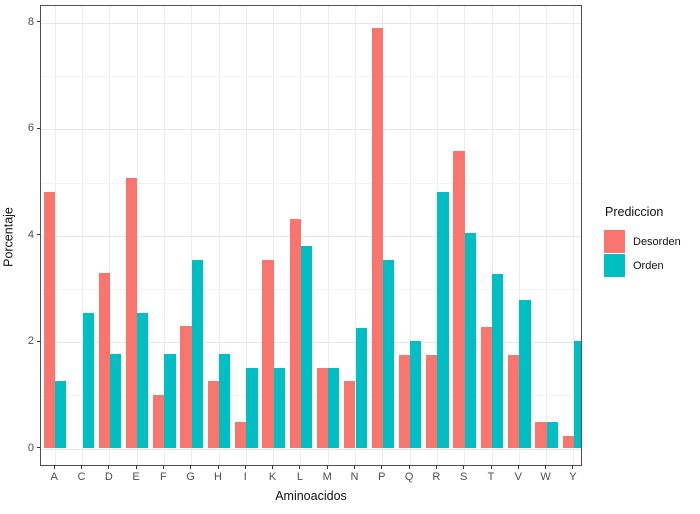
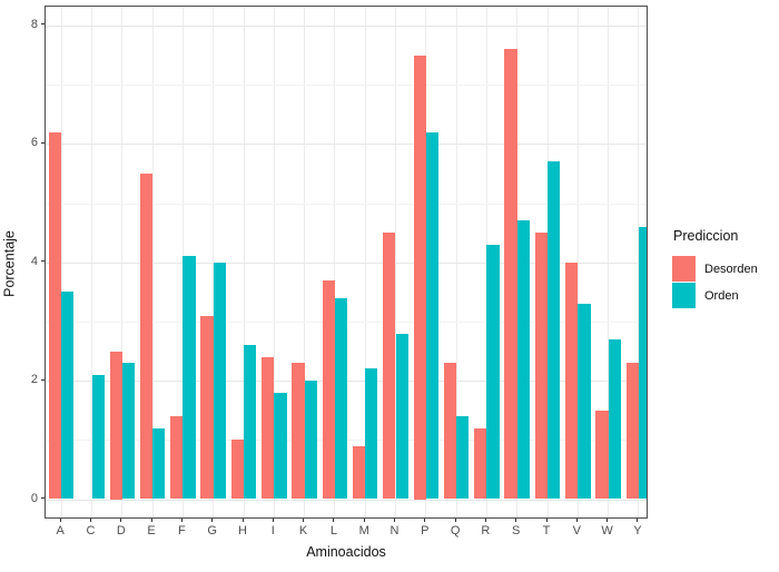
Desorden/A: 4.8 -> 6.2
Orden/A: 1.3 -> 3.5
Orden/C: 2.5 -> 2.1
Desorden/D: 3.3 -> 2.5
Orden/D: 1.8 -> 2.3
Desorden/E: 5.1 -> 5.5
Orden/E: 2.5 -> 1.2
Desorden/F: 1.0 -> 1.4
Orden/F: 1.8 -> 4.1
Desorden/G: 2.3 -> 3.1
Orden/G: 3.5 -> 4.0
Desorden/H: 1.3 -> 1.0
Orden/H: 1.8 -> 2.6
Desorden/I: 0.5 -> 2.4
Orden/I: 1.5 -> 1.8
Desorden/K: 3.5 -> 2.3
Orden/K: 1.5 -> 2.0
Desorden/L: 4.3 -> 3.7
Orden/L: 3.8 -> 3.4
Desorden/M: 1.5 -> 0.9
Orden/M: 1.5 -> 2.2
Desorden/N: 1.3 -> 4.5
Orden/N: 2.3 -> 2.8
Desorden/P: 7.9 -> 7.5
Orden/P: 3.5 -> 6.2
Desorden/Q: 1.8 -> 2.3
Orden/Q: 2.0 -> 1.4
Desorden/R: 1.8 -> 1.2
Orden/R: 4.8 -> 4.3
Desorden/S: 5.6 -> 7.6
Orden/S: 4.0 -> 4.7
Desorden/T: 2.3 -> 4.5
Orden/T: 3.3 -> 5.7
Desorden/V: 1.8 -> 4.0
Orden/V: 2.8 -> 3.3
Desorden/W: 0.5 -> 1.5
Orden/W: 0.5 -> 2.7
Desorden/Y: 0.2 -> 2.3
Orden/Y: 2.0 -> 4.6
